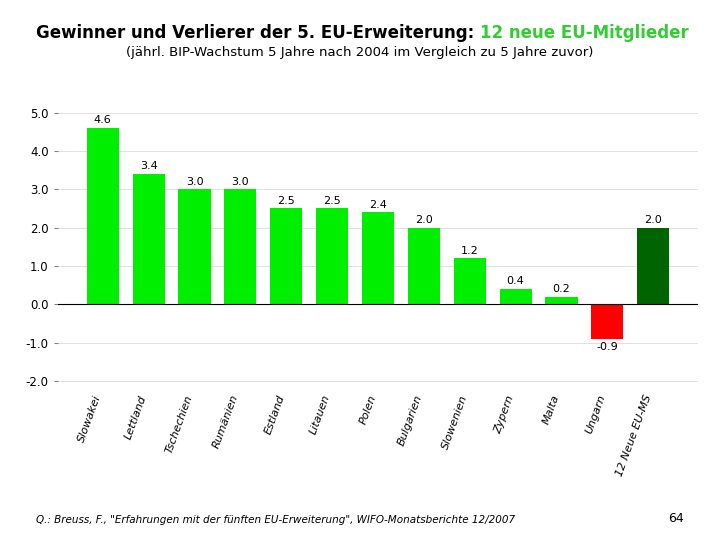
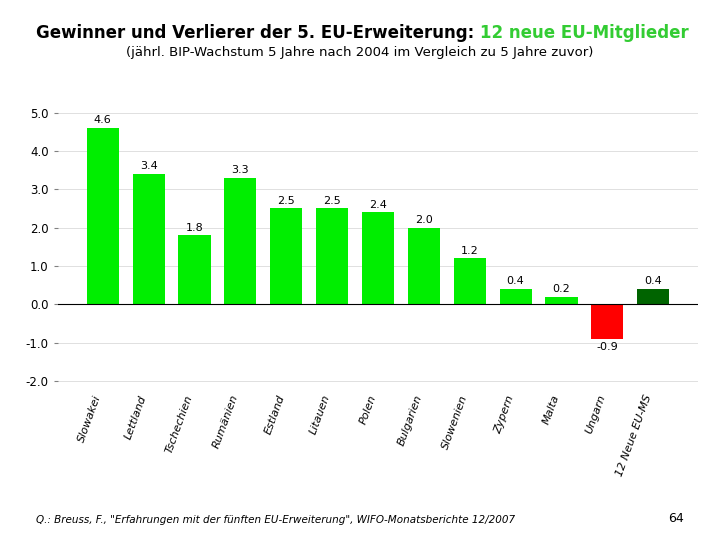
Tschechien: 3.0 -> 1.8
Rumänien: 3.0 -> 3.3
12 Neue EU-MS: 2.0 -> 0.4
